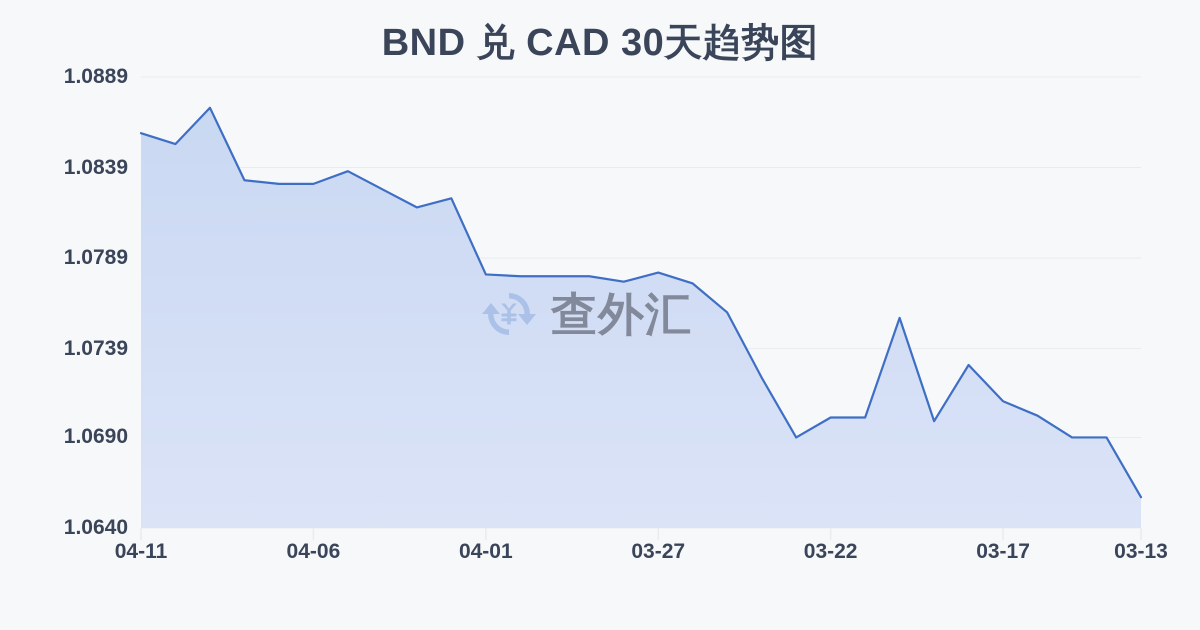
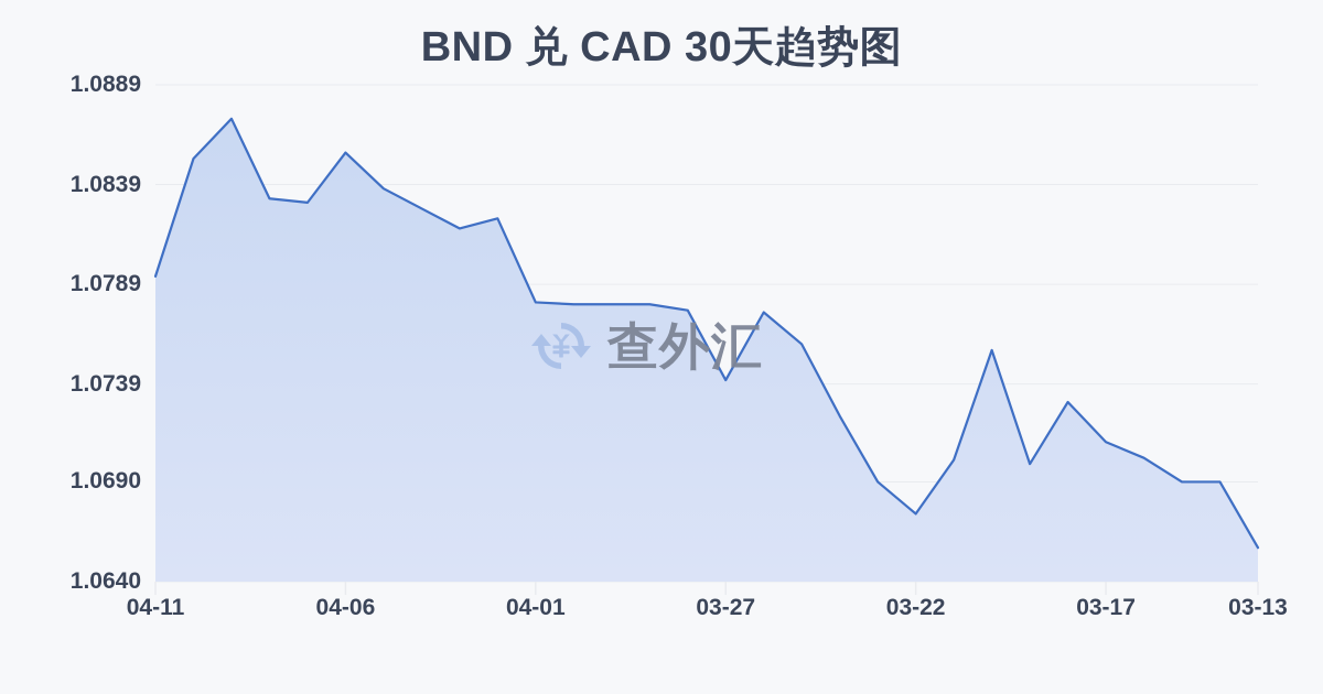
04-11: 1.0858 -> 1.0793
04-06: 1.0830 -> 1.0855
03-27: 1.0781 -> 1.0741
03-22: 1.0701 -> 1.0674
